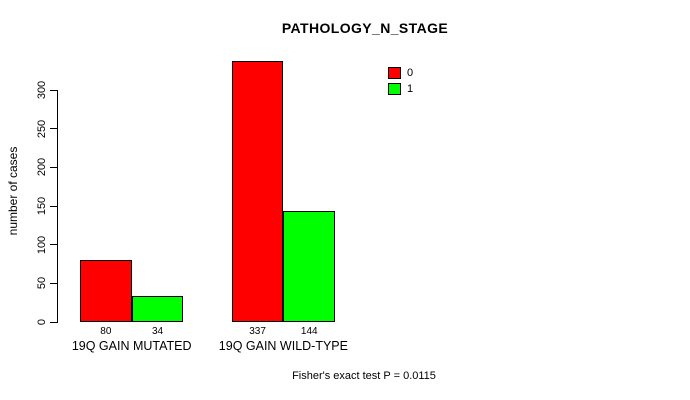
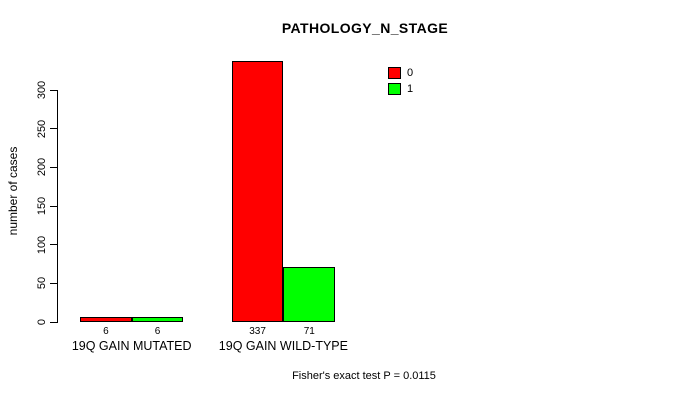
0/19Q GAIN MUTATED: 80 -> 6
1/19Q GAIN MUTATED: 34 -> 6
1/19Q GAIN WILD-TYPE: 144 -> 71
